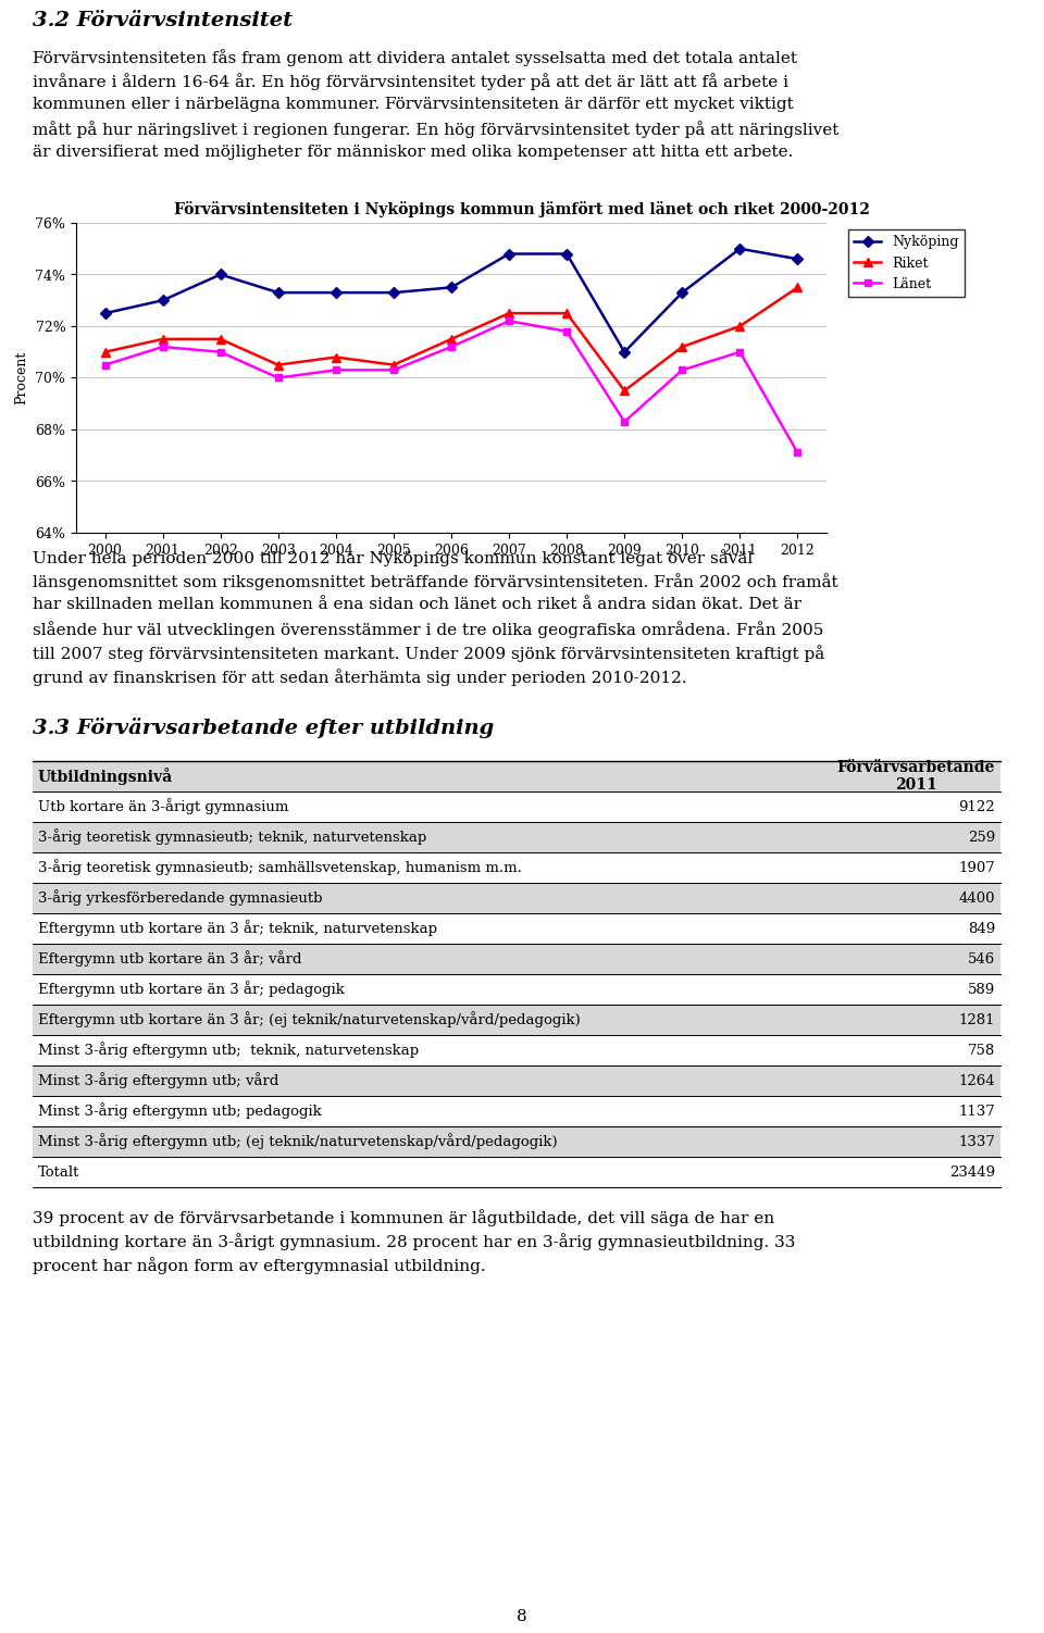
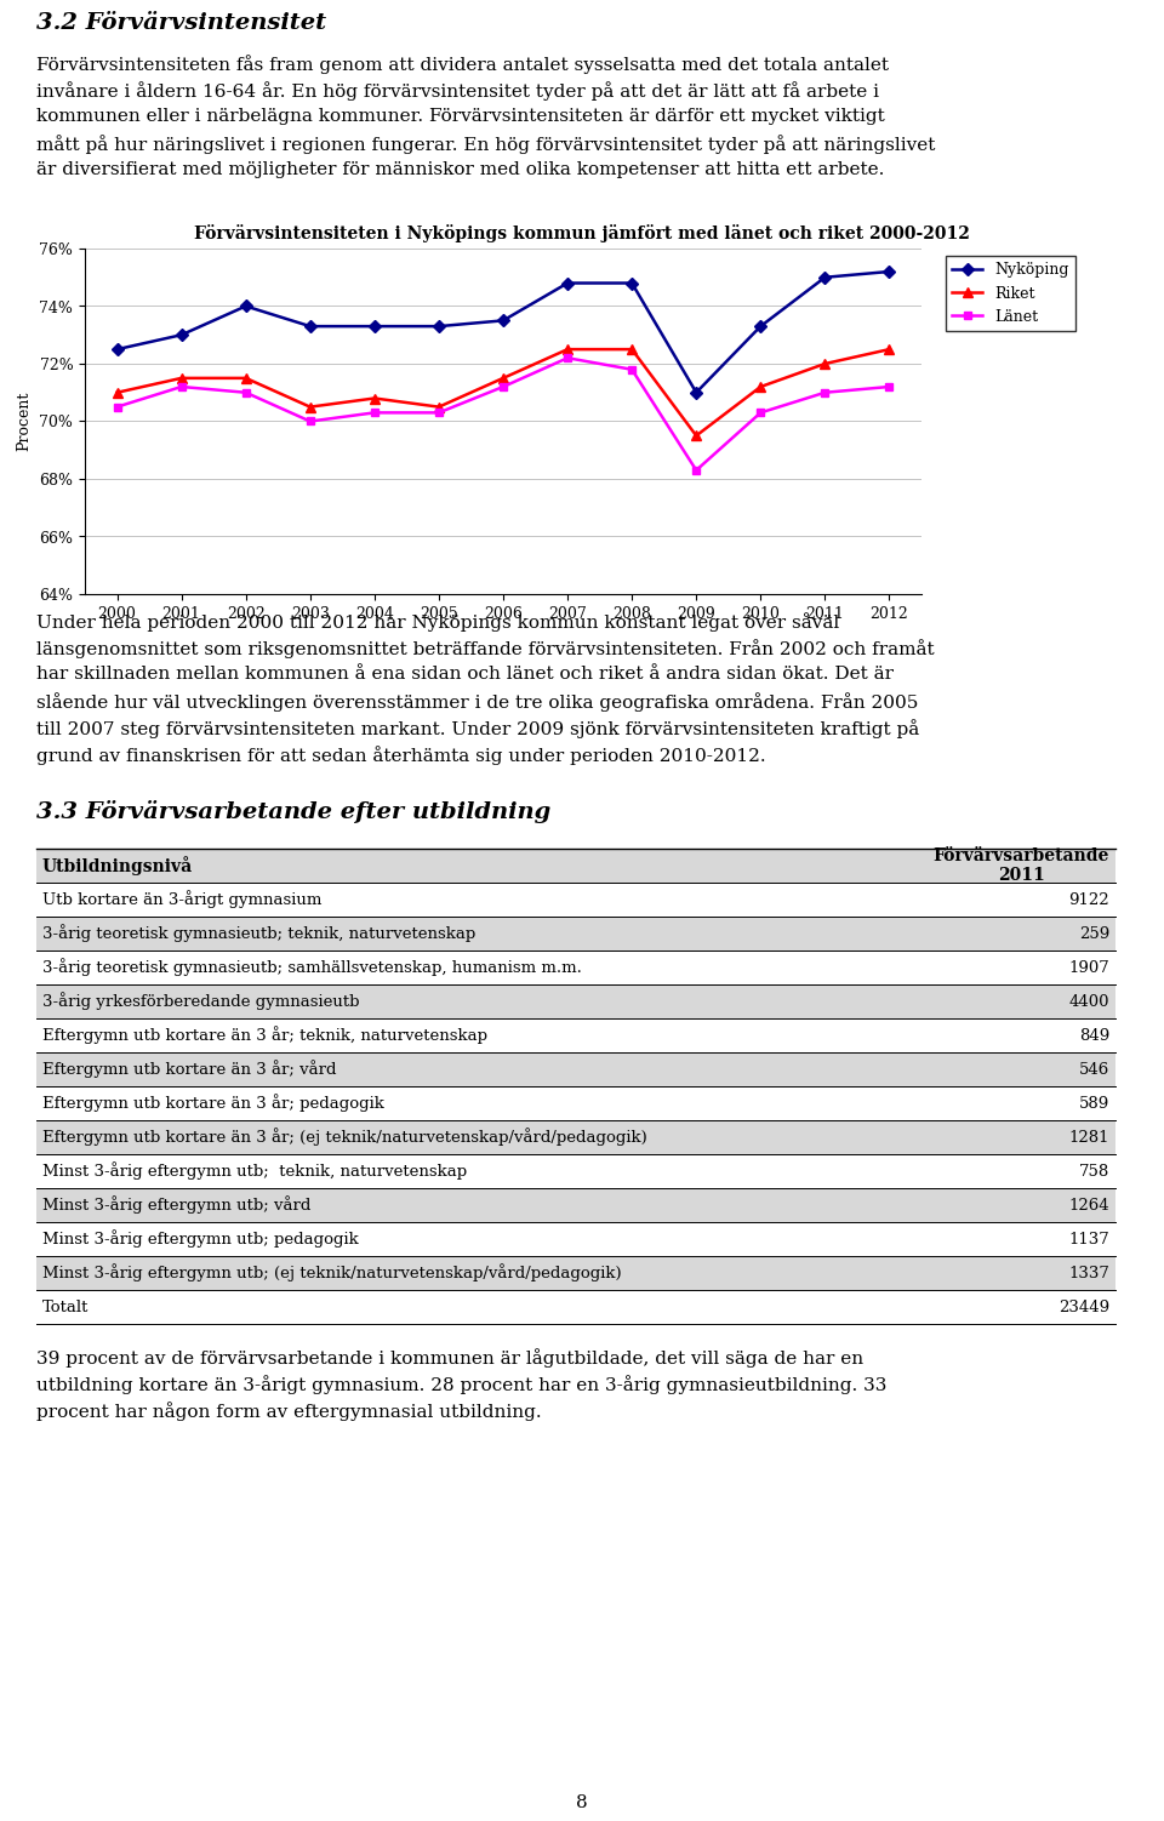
Nyköping/2012: 74.6% -> 75.2%
Riket/2012: 73.5% -> 72.5%
Länet/2012: 67.1% -> 71.2%
